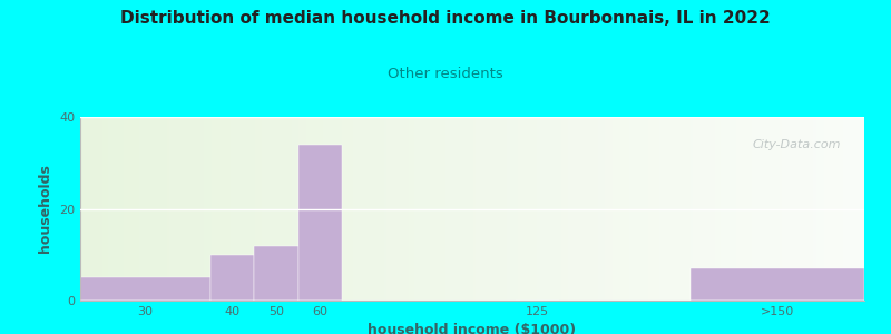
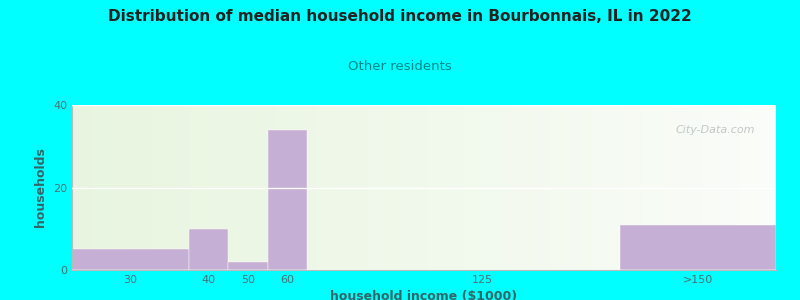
50: 12 -> 2
>150: 7 -> 11
